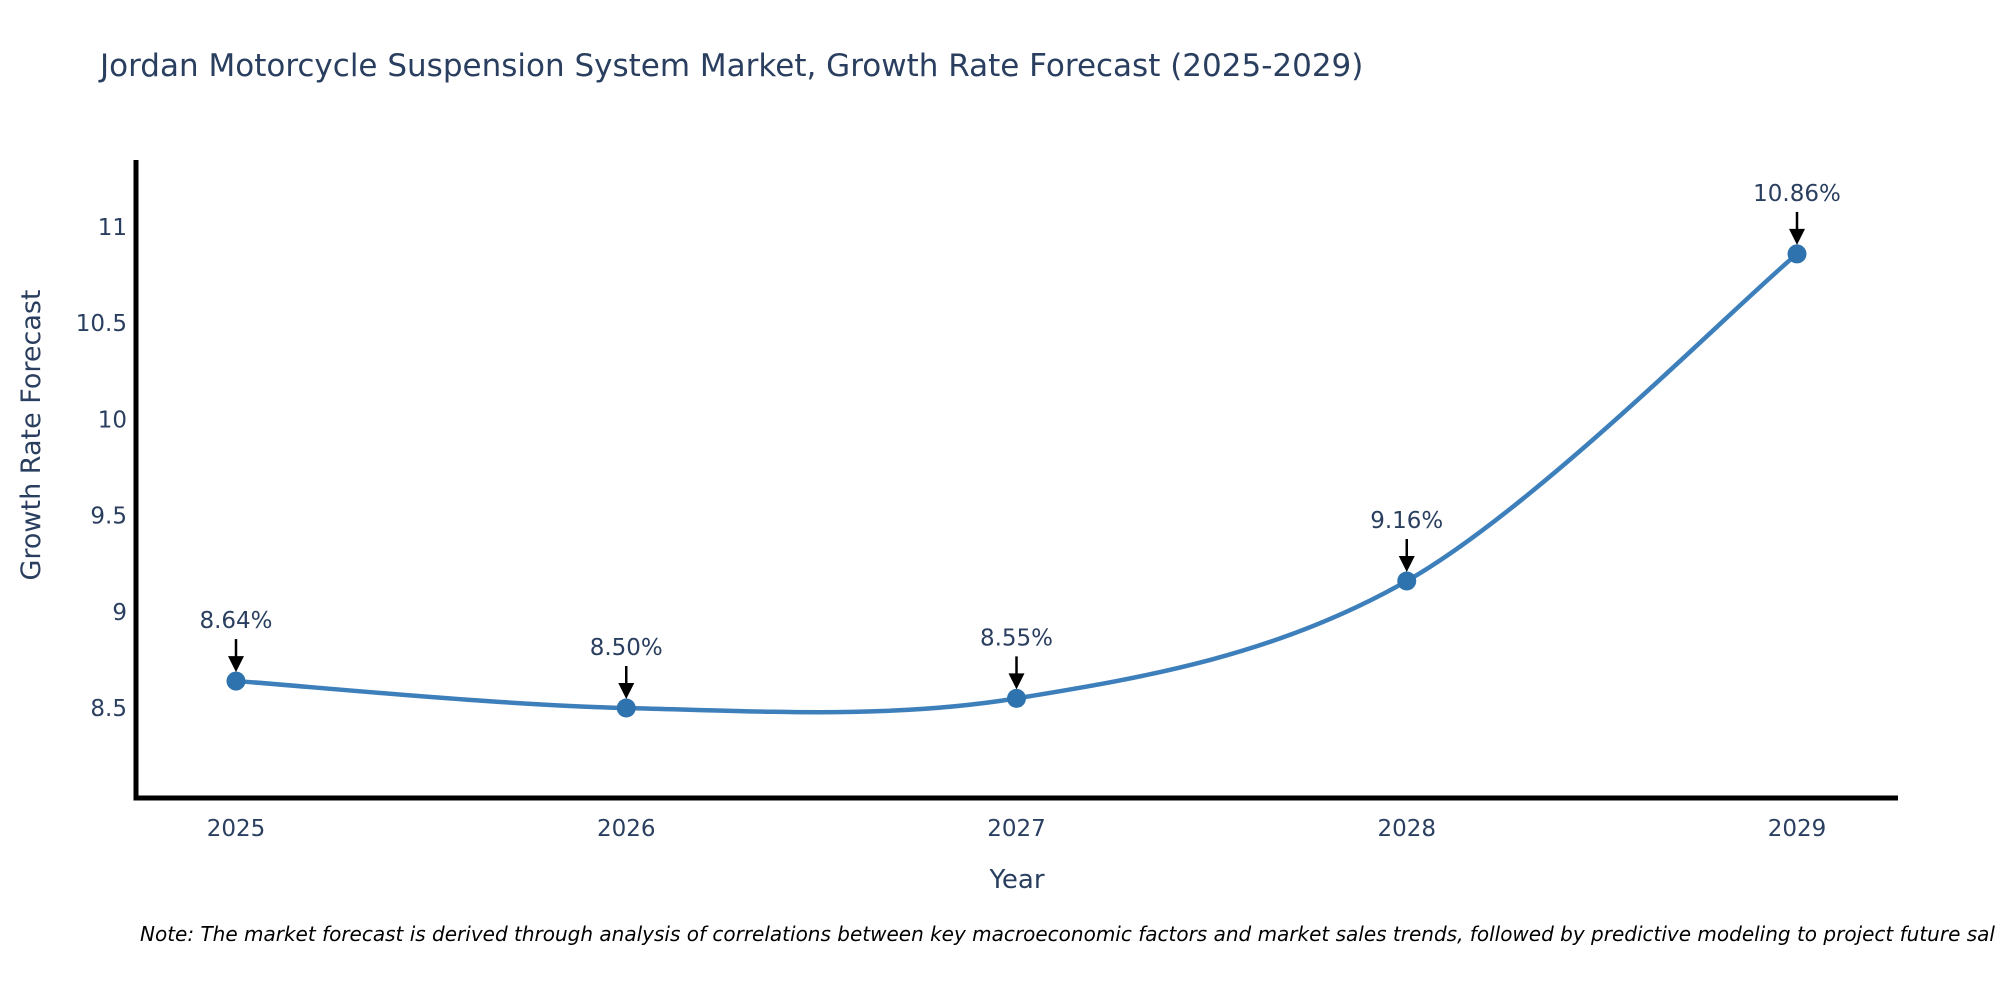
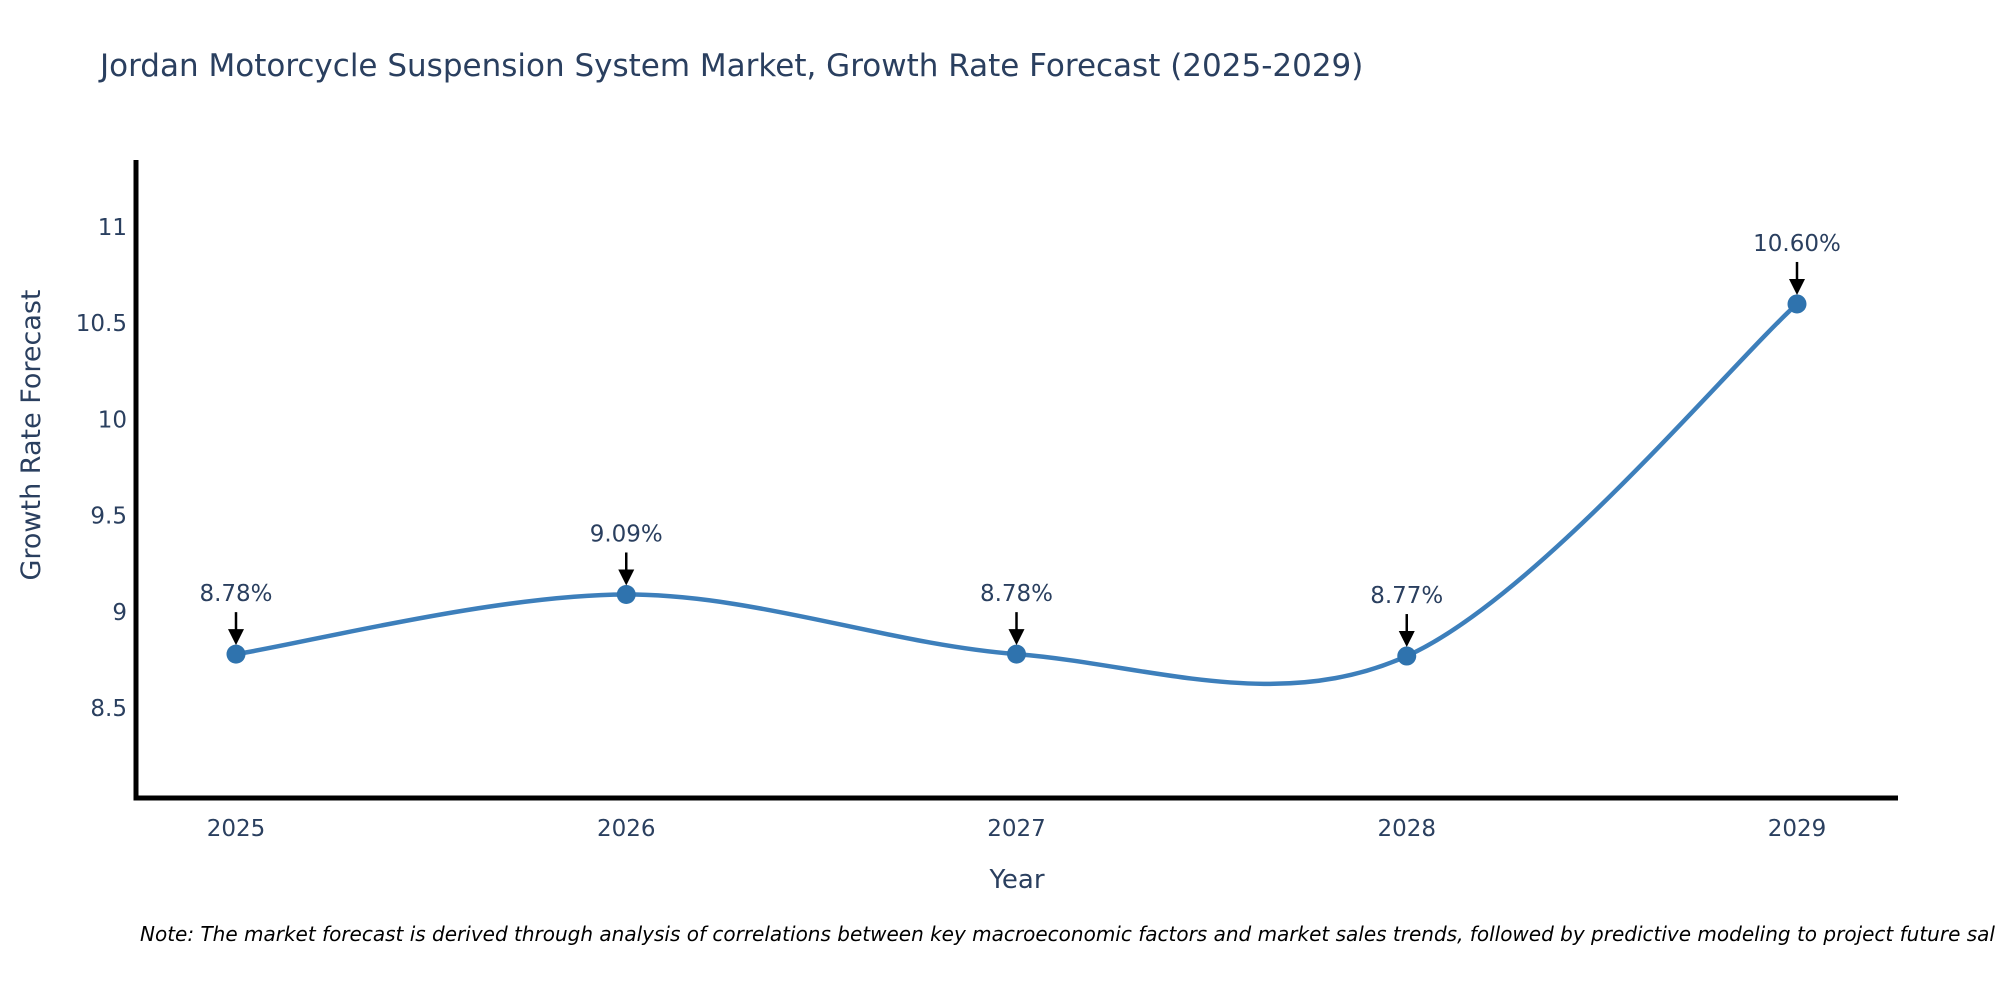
2025: 8.64% -> 8.78%
2026: 8.50% -> 9.09%
2027: 8.55% -> 8.78%
2028: 9.16% -> 8.77%
2029: 10.86% -> 10.60%
